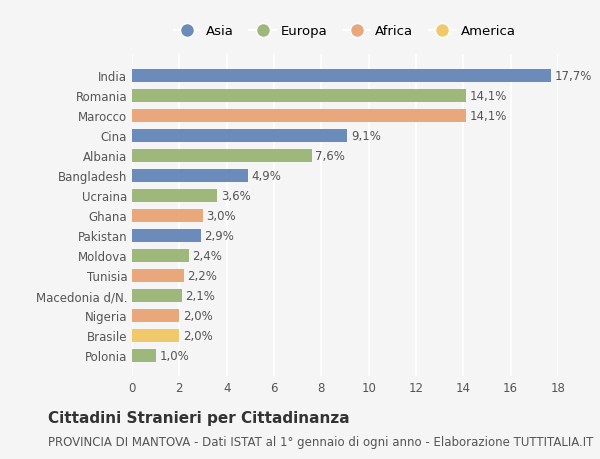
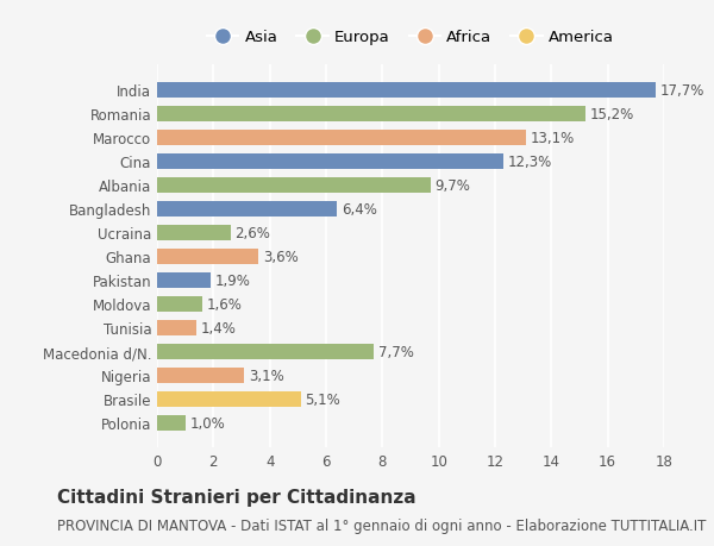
Romania: 14,1% -> 15,2%
Marocco: 14,1% -> 13,1%
Cina: 9,1% -> 12,3%
Albania: 7,6% -> 9,7%
Bangladesh: 4,9% -> 6,4%
Ucraina: 3,6% -> 2,6%
Ghana: 3,0% -> 3,6%
Pakistan: 2,9% -> 1,9%
Moldova: 2,4% -> 1,6%
Tunisia: 2,2% -> 1,4%
Macedonia d/N.: 2,1% -> 7,7%
Nigeria: 2,0% -> 3,1%
Brasile: 2,0% -> 5,1%
